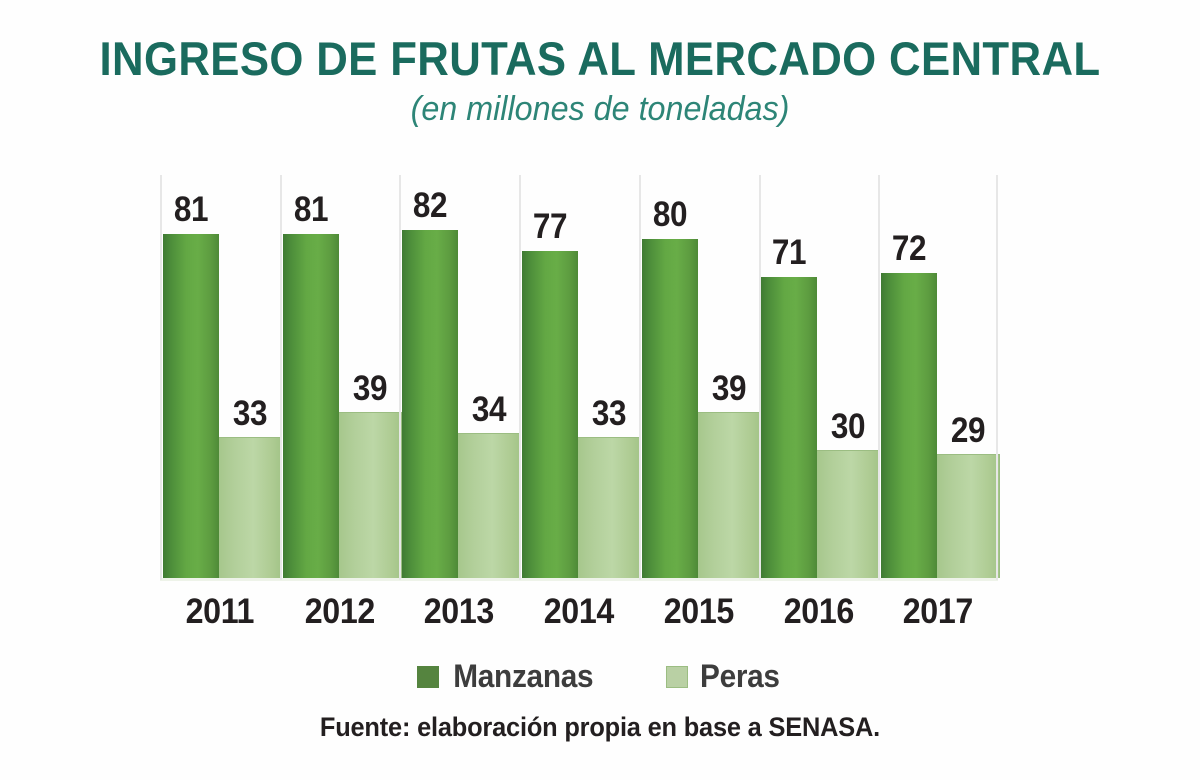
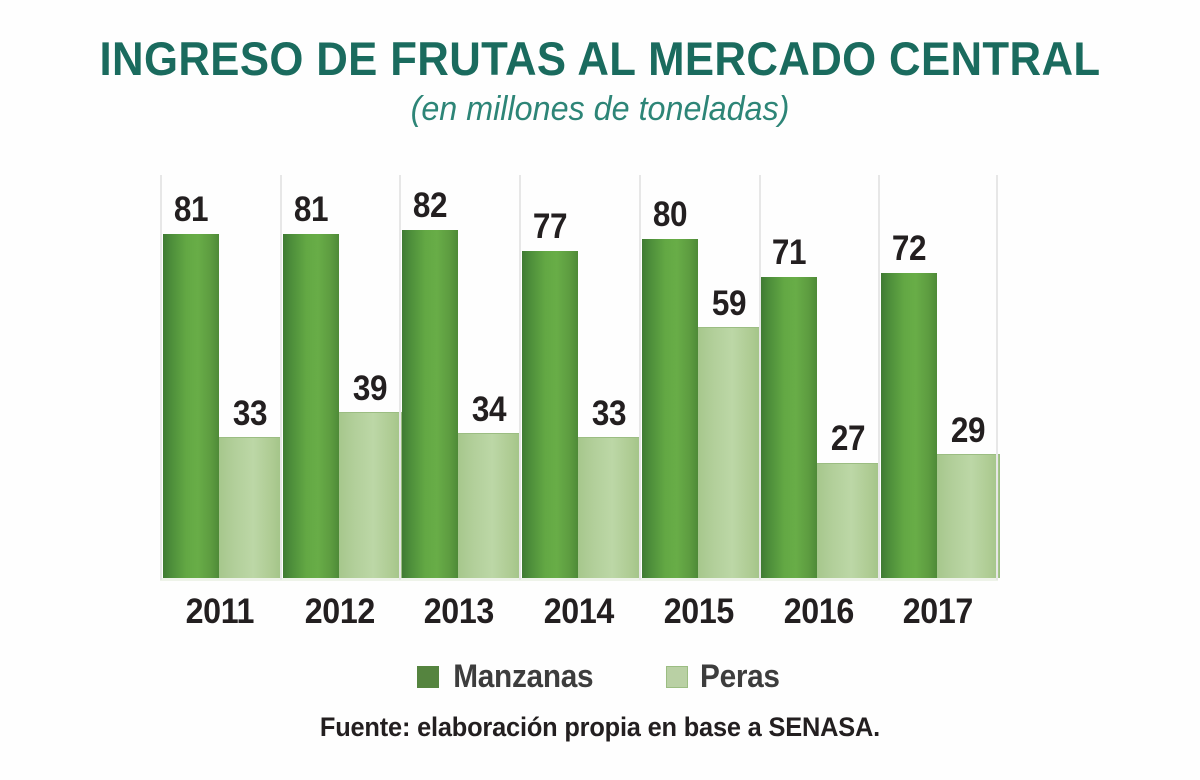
Peras/2015: 39 -> 59
Peras/2016: 30 -> 27
